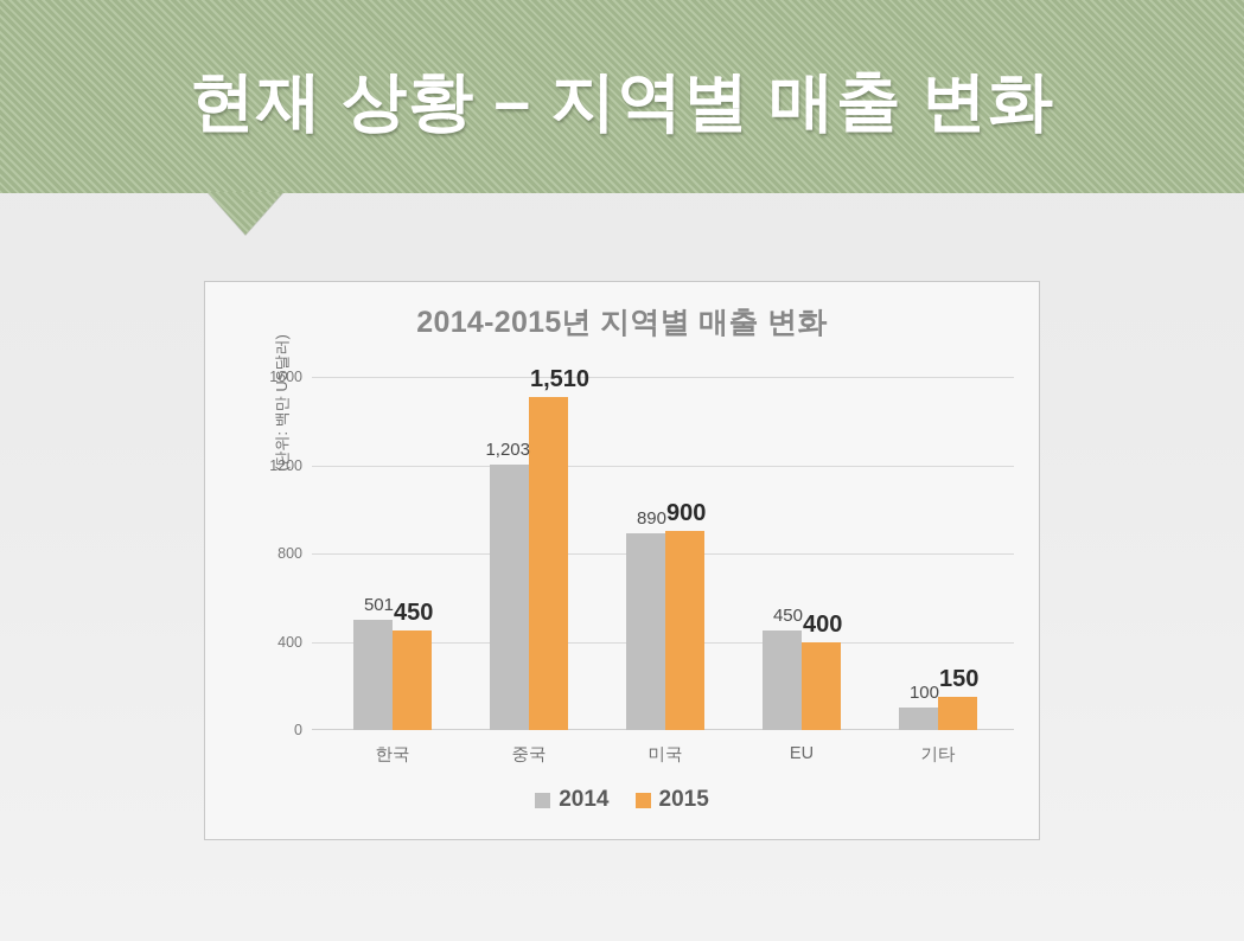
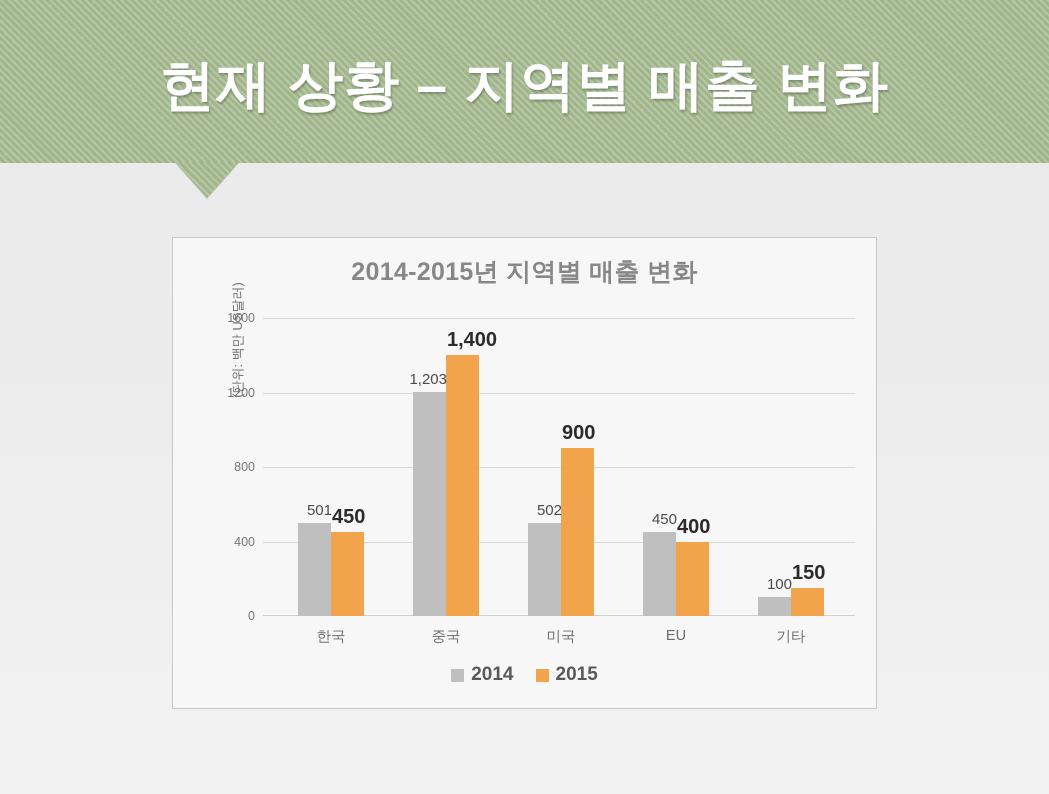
2015/중국: 1,510 -> 1,400
2014/미국: 890 -> 502
